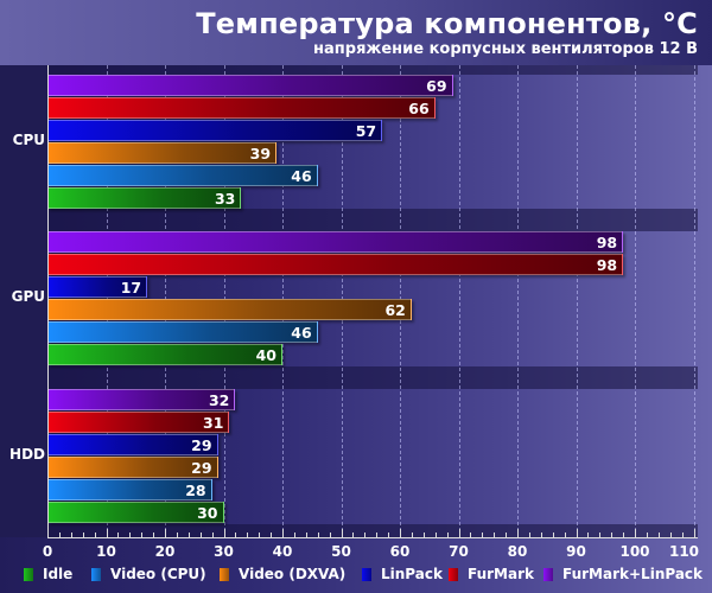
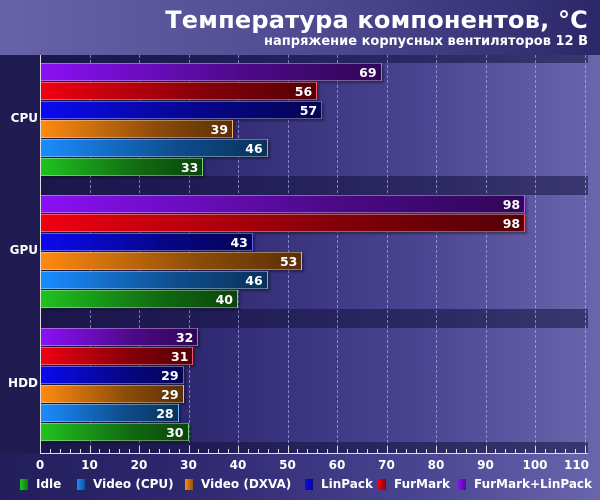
FurMark/CPU: 66 -> 56
Video (DXVA)/GPU: 62 -> 53
LinPack/GPU: 17 -> 43
